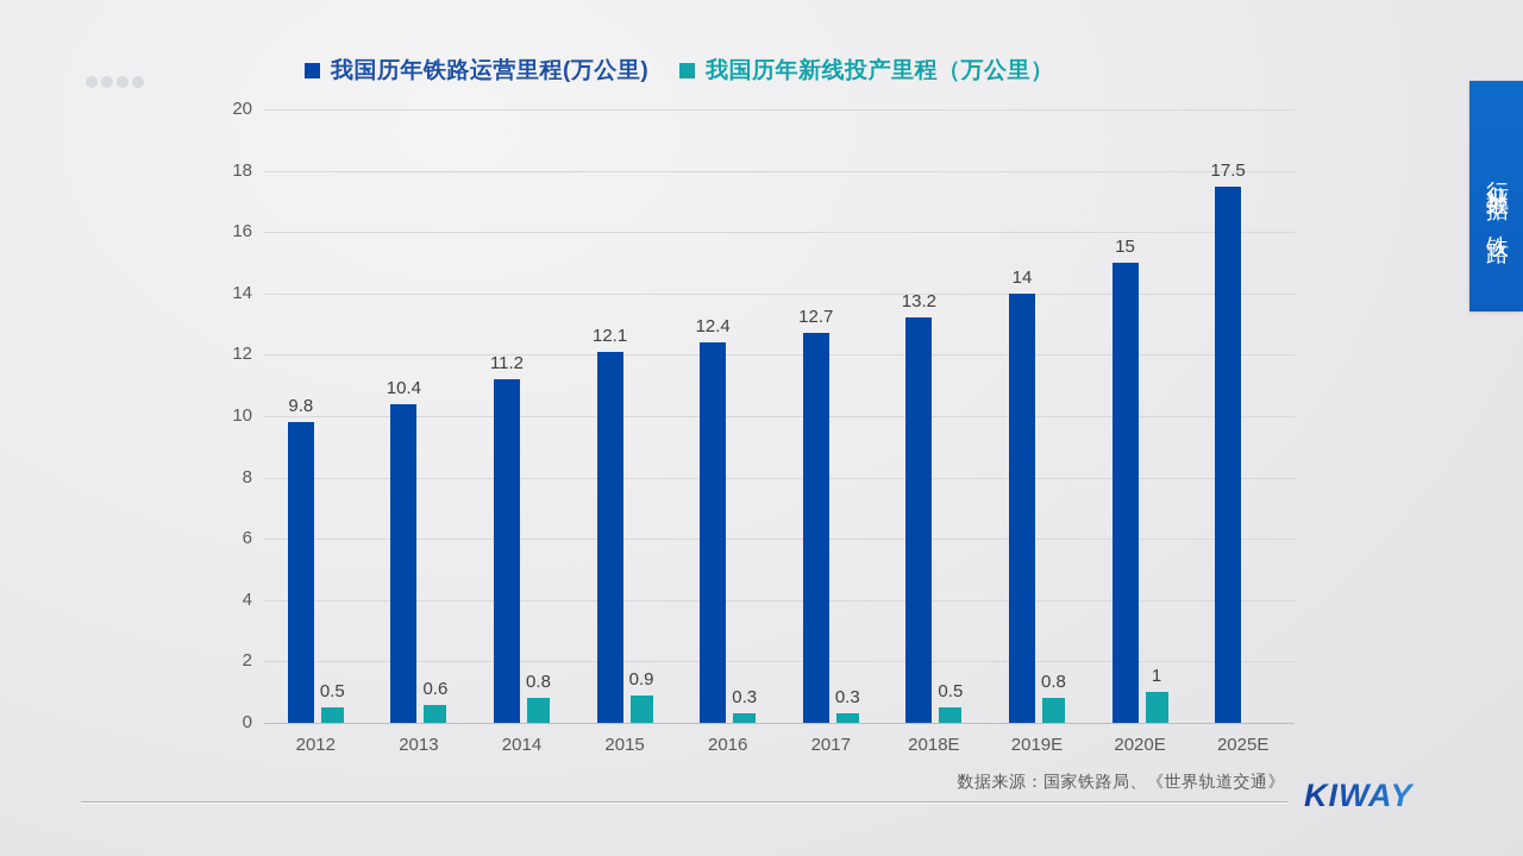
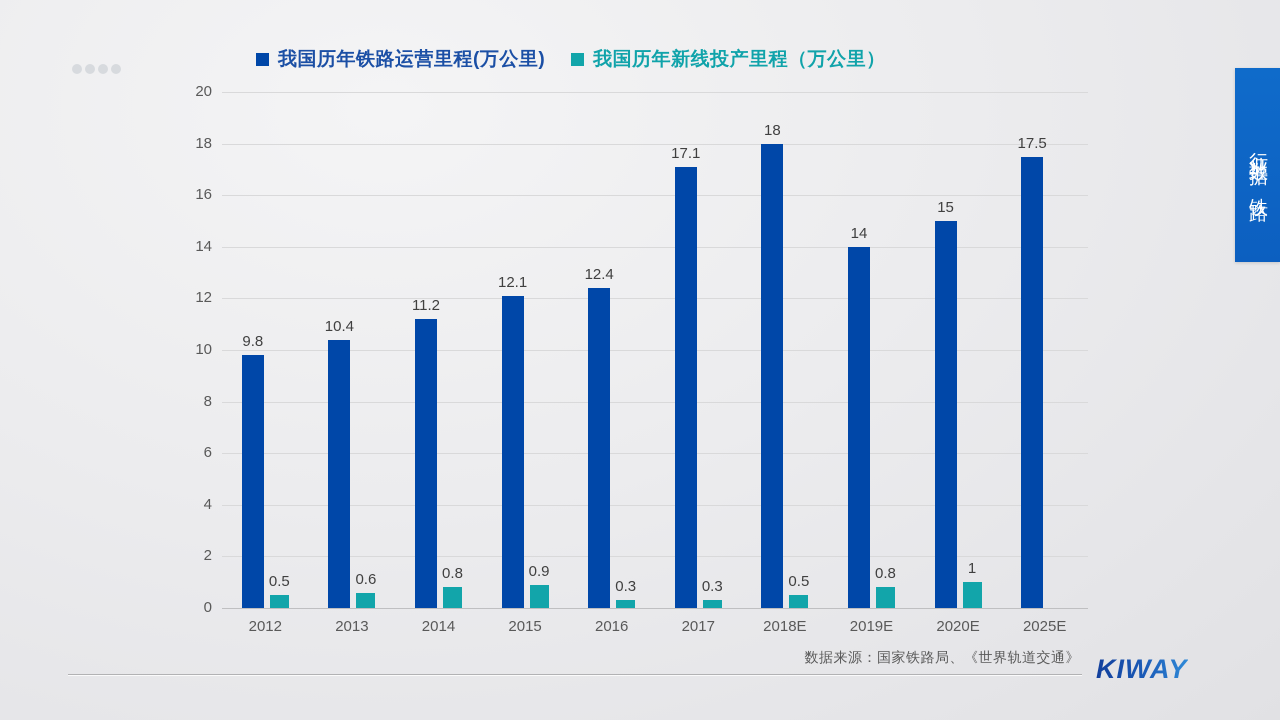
我国历年铁路运营里程(万公里)/2017: 12.7 -> 17.1
我国历年铁路运营里程(万公里)/2018E: 13.2 -> 18
